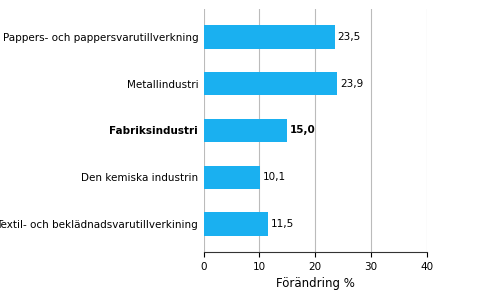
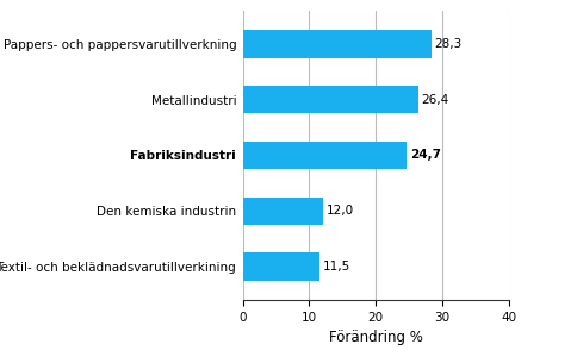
Pappers- och pappersvarutillverkning: 23,5 -> 28,3
Metallindustri: 23,9 -> 26,4
Fabriksindustri: 15,0 -> 24,7
Den kemiska industrin: 10,1 -> 12,0
